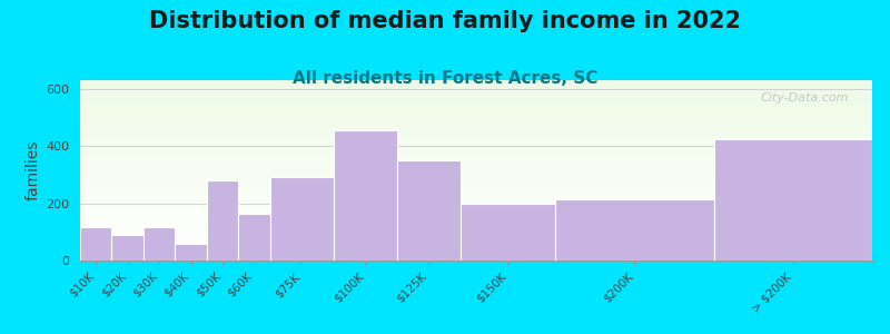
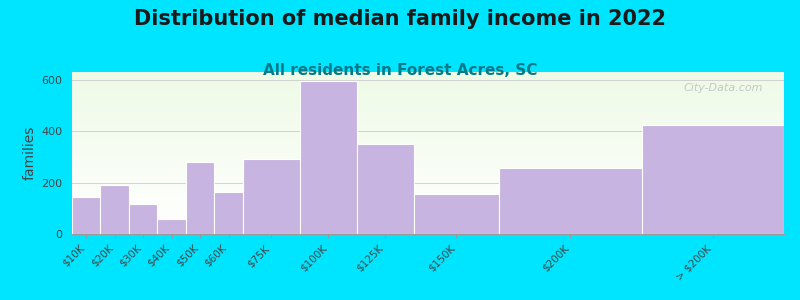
$10K: 115 -> 145
$20K: 90 -> 190
$100K: 455 -> 595
$150K: 200 -> 155
$200K: 215 -> 255
